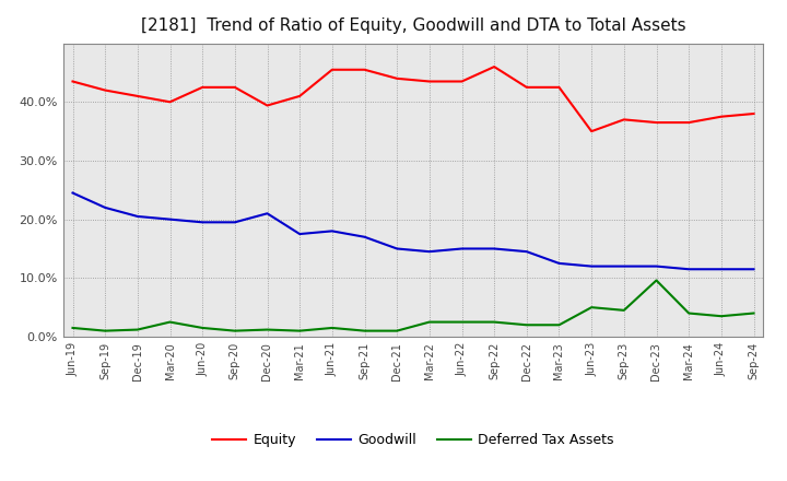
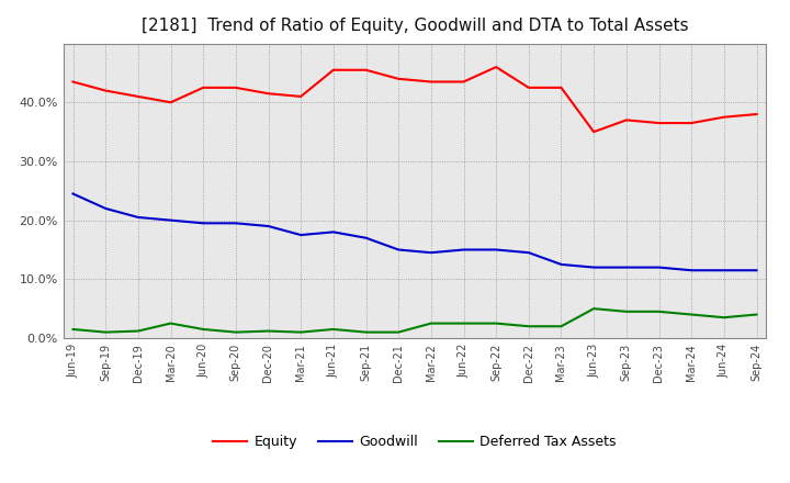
Equity/Dec-20: 39.4% -> 41.5%
Goodwill/Dec-20: 21.0% -> 19.0%
Deferred Tax Assets/Dec-23: 9.6% -> 4.5%
